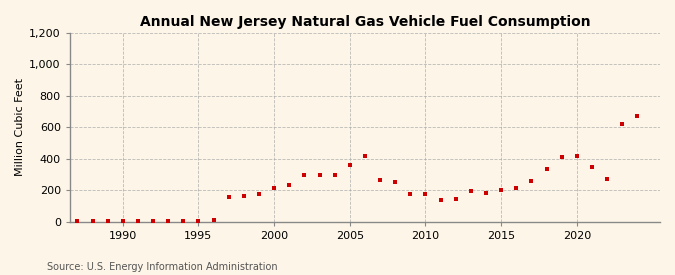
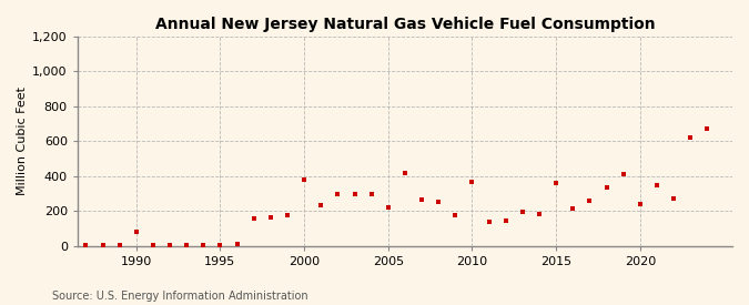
1990: 0 -> 80
2000: 220 -> 380
2005: 360 -> 220
2010: 180 -> 370
2015: 200 -> 360
2020: 420 -> 240
